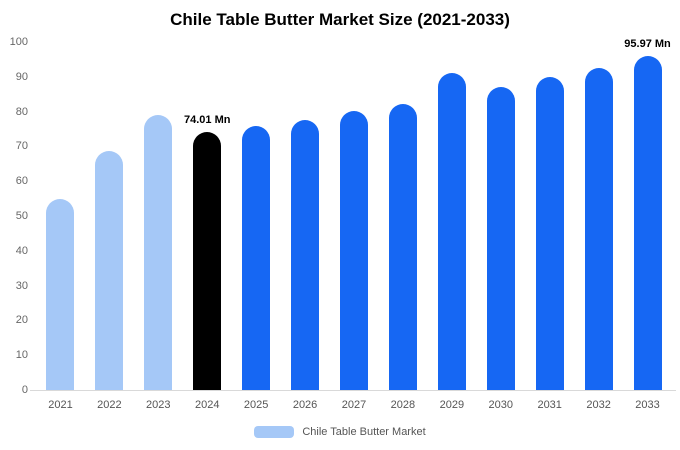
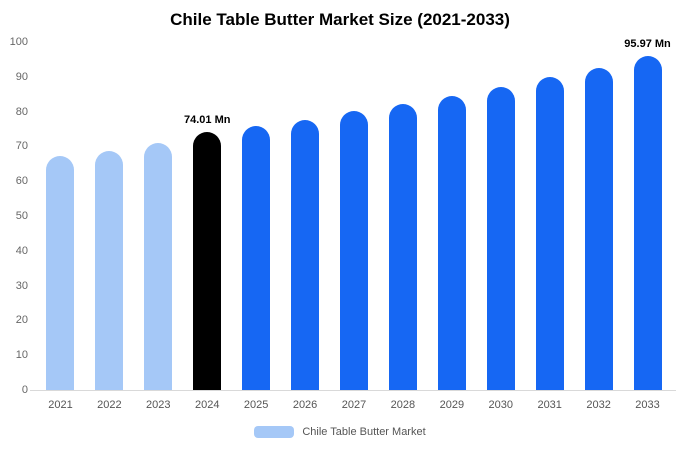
2021: 55 -> 67
2023: 79 -> 71
2029: 91 -> 85
